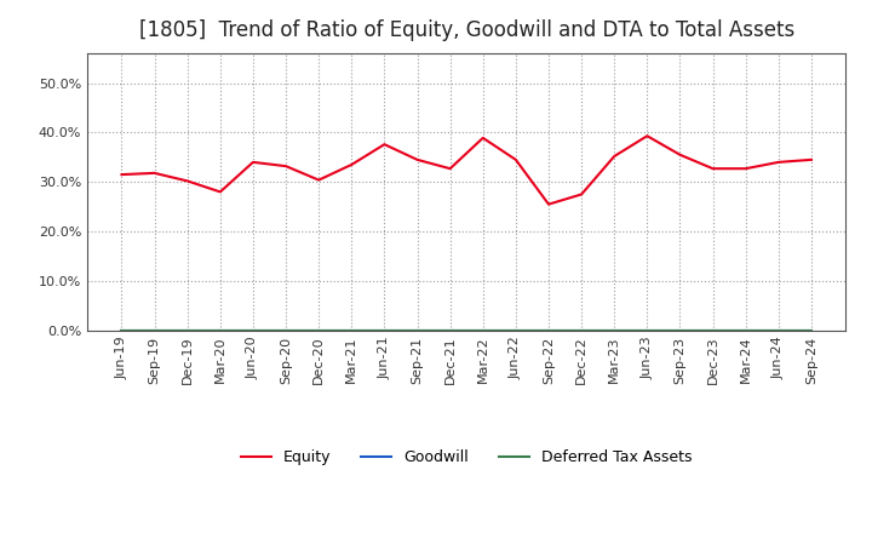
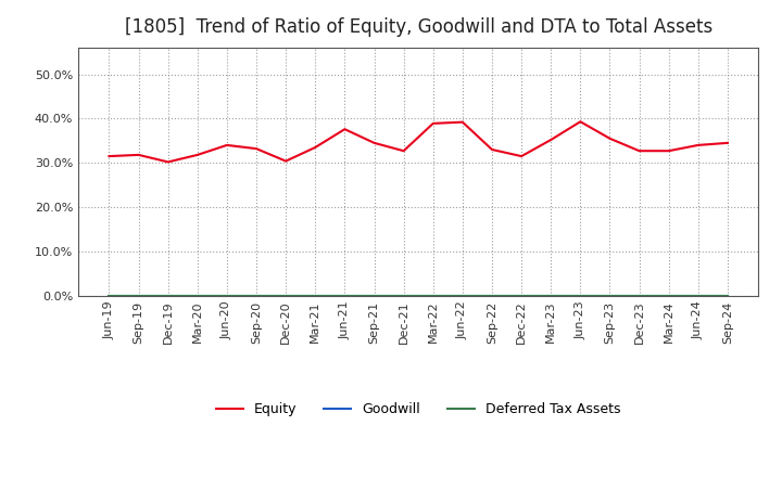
Equity/Mar-20: 28.0% -> 31.8%
Equity/Jun-22: 34.5% -> 39.2%
Equity/Sep-22: 25.5% -> 33.0%
Equity/Dec-22: 27.5% -> 31.5%
